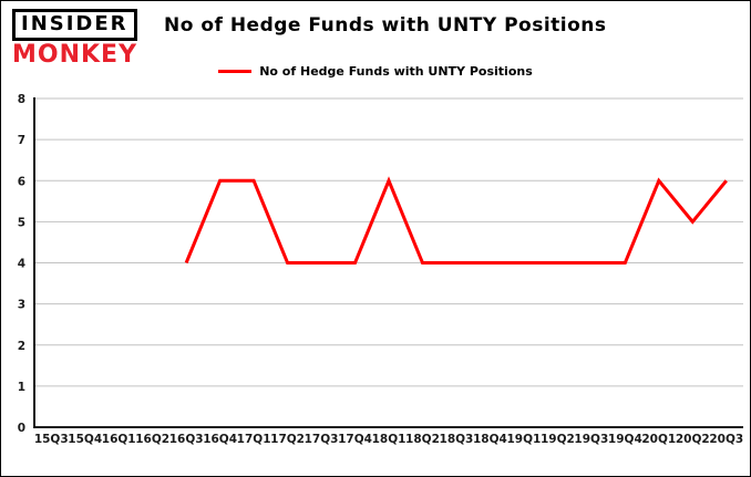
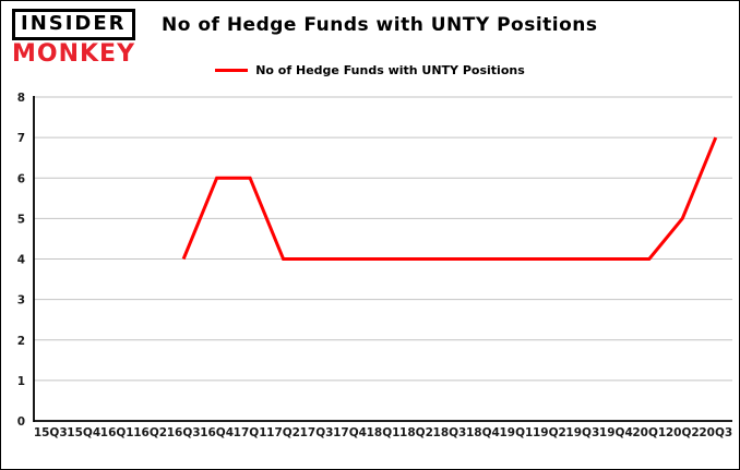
18Q1: 6 -> 4
20Q1: 6 -> 4
20Q3: 6 -> 7
